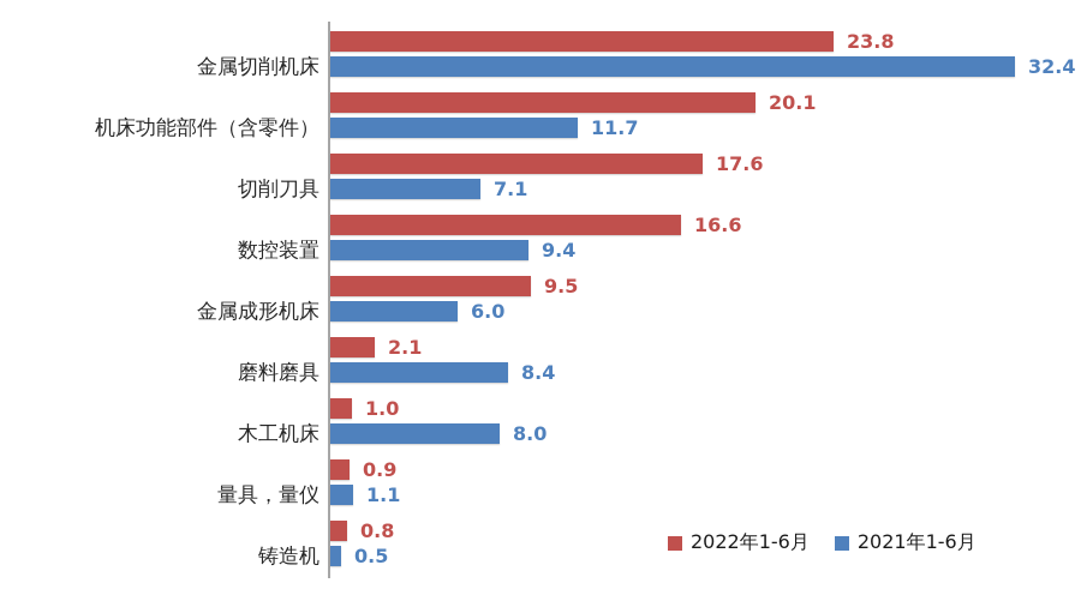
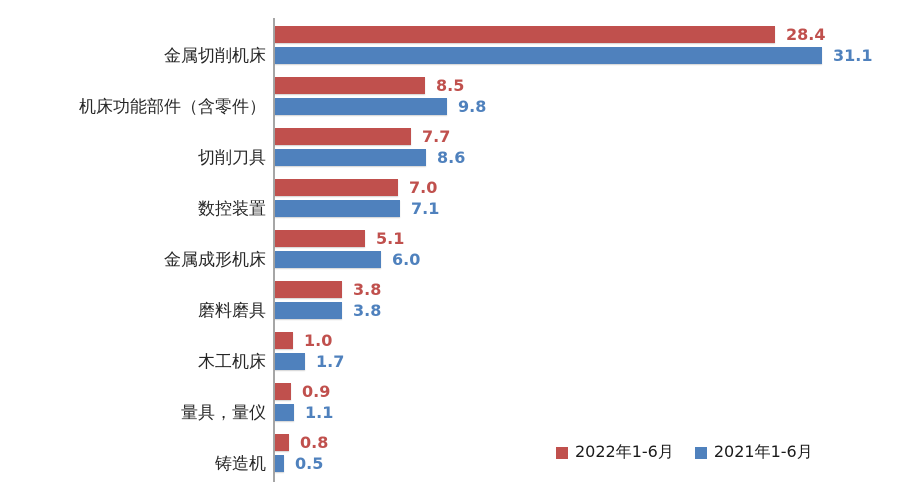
2022年1-6月/金属切削机床: 23.8 -> 28.4
2021年1-6月/金属切削机床: 32.4 -> 31.1
2022年1-6月/机床功能部件（含零件）: 20.1 -> 8.5
2021年1-6月/机床功能部件（含零件）: 11.7 -> 9.8
2022年1-6月/切削刀具: 17.6 -> 7.7
2021年1-6月/切削刀具: 7.1 -> 8.6
2022年1-6月/数控装置: 16.6 -> 7.0
2021年1-6月/数控装置: 9.4 -> 7.1
2022年1-6月/金属成形机床: 9.5 -> 5.1
2022年1-6月/磨料磨具: 2.1 -> 3.8
2021年1-6月/磨料磨具: 8.4 -> 3.8
2021年1-6月/木工机床: 8.0 -> 1.7
